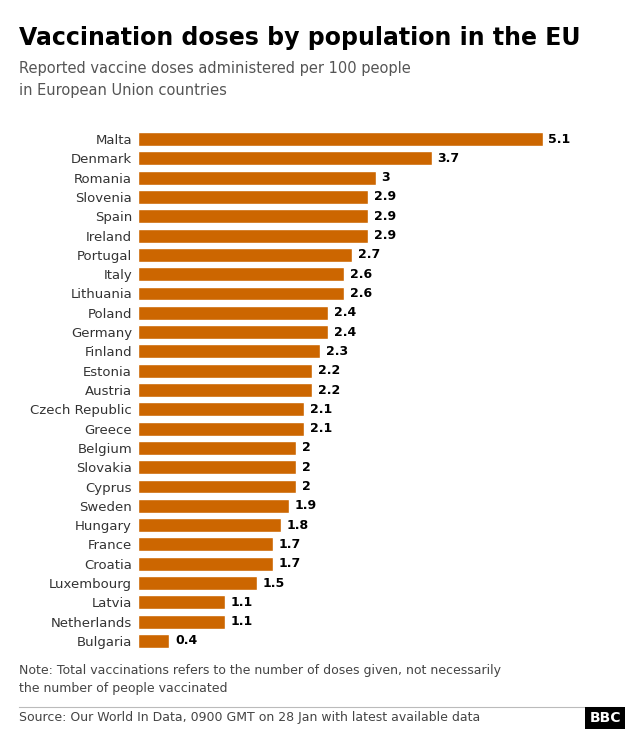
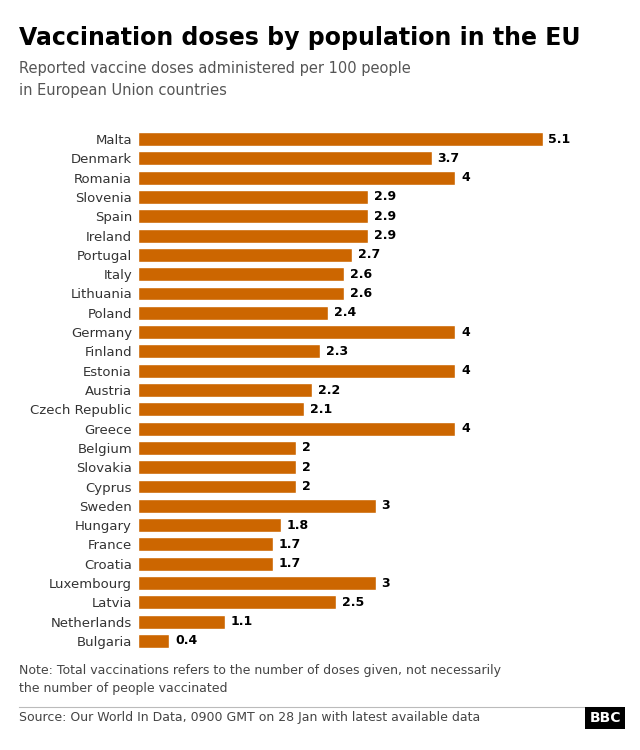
Romania: 3 -> 4
Germany: 2.4 -> 4
Estonia: 2.2 -> 4
Greece: 2.1 -> 4
Sweden: 1.9 -> 3
Luxembourg: 1.5 -> 3
Latvia: 1.1 -> 2.5
